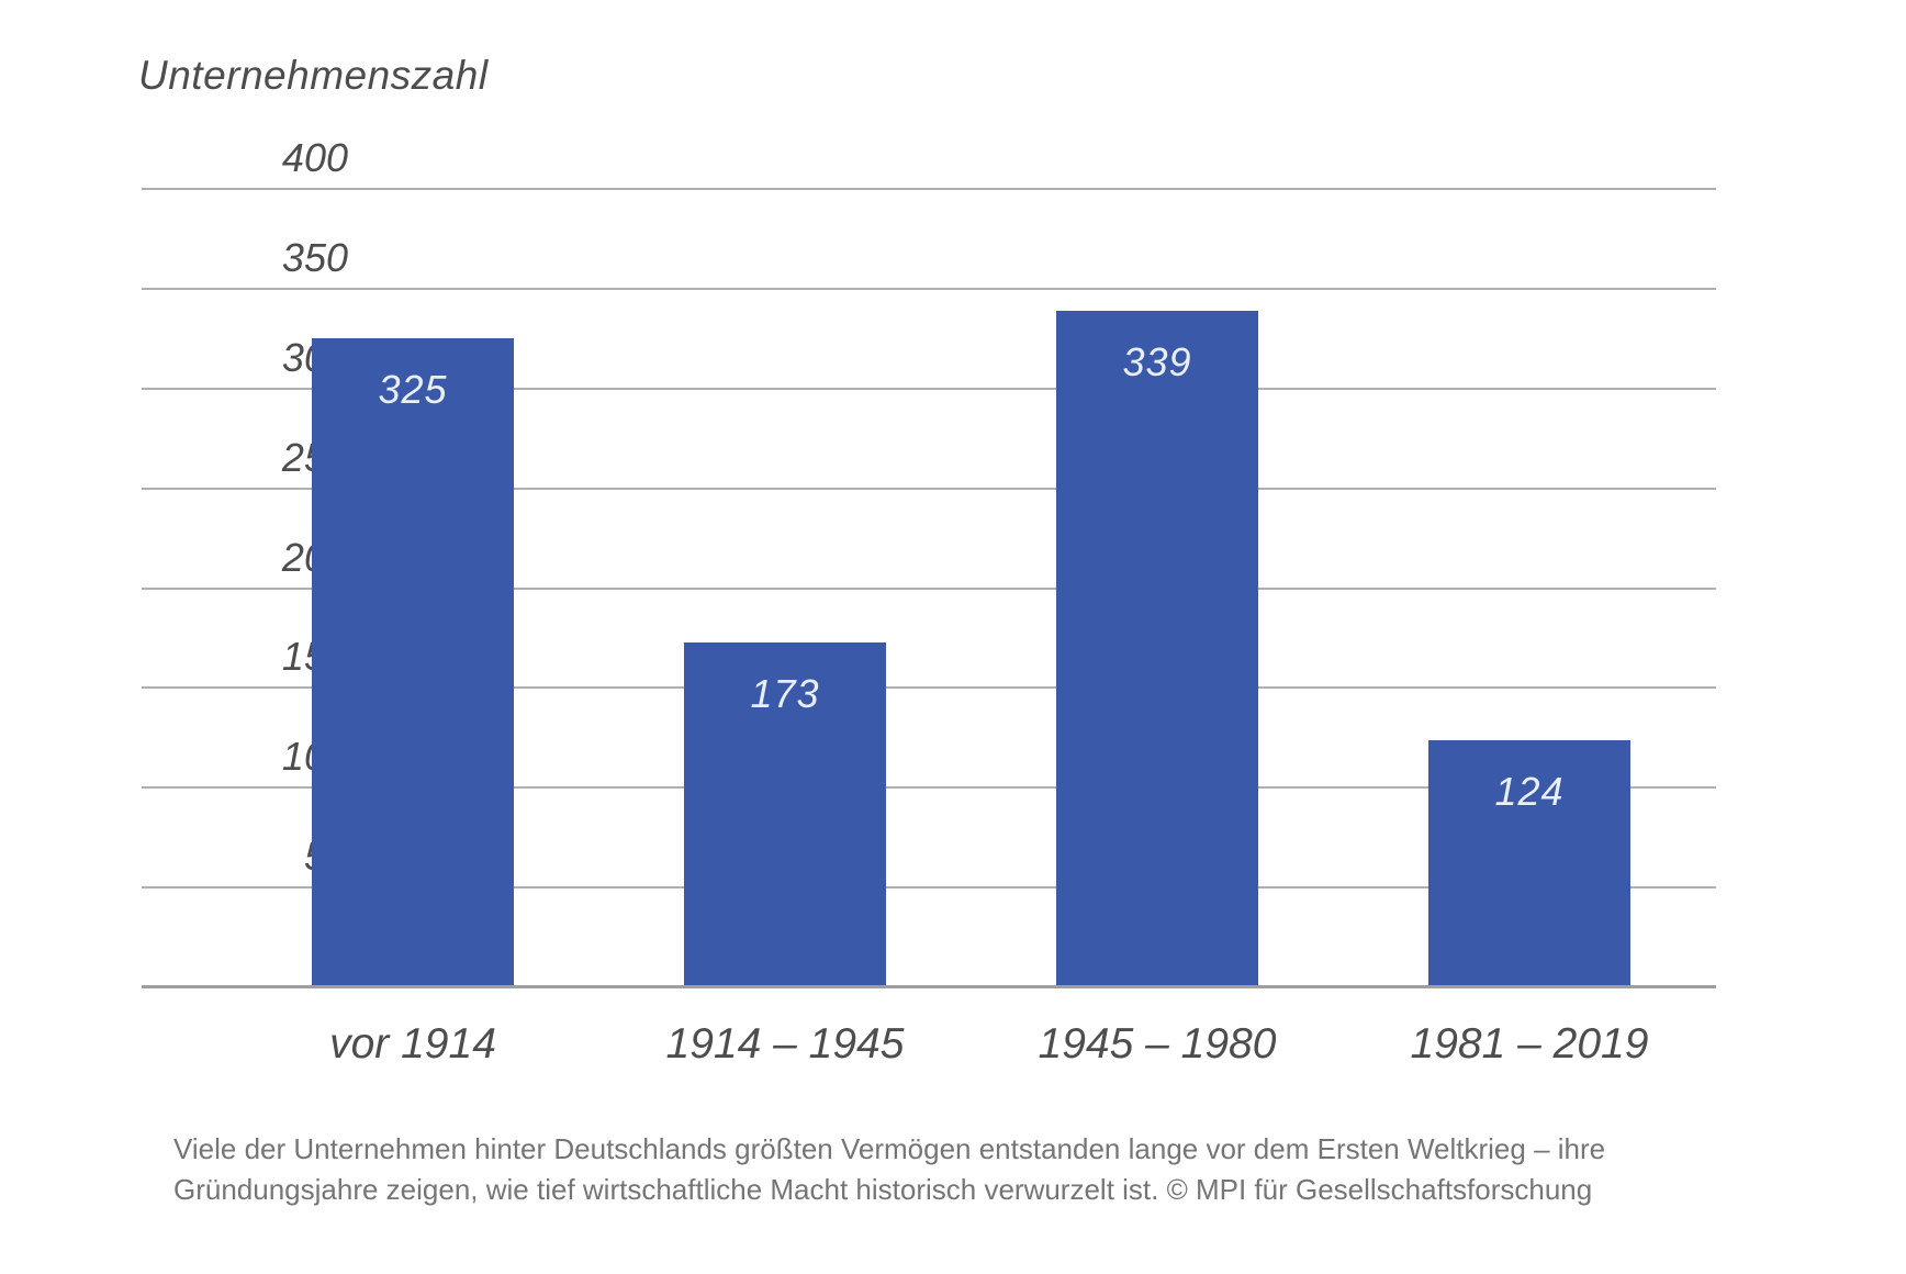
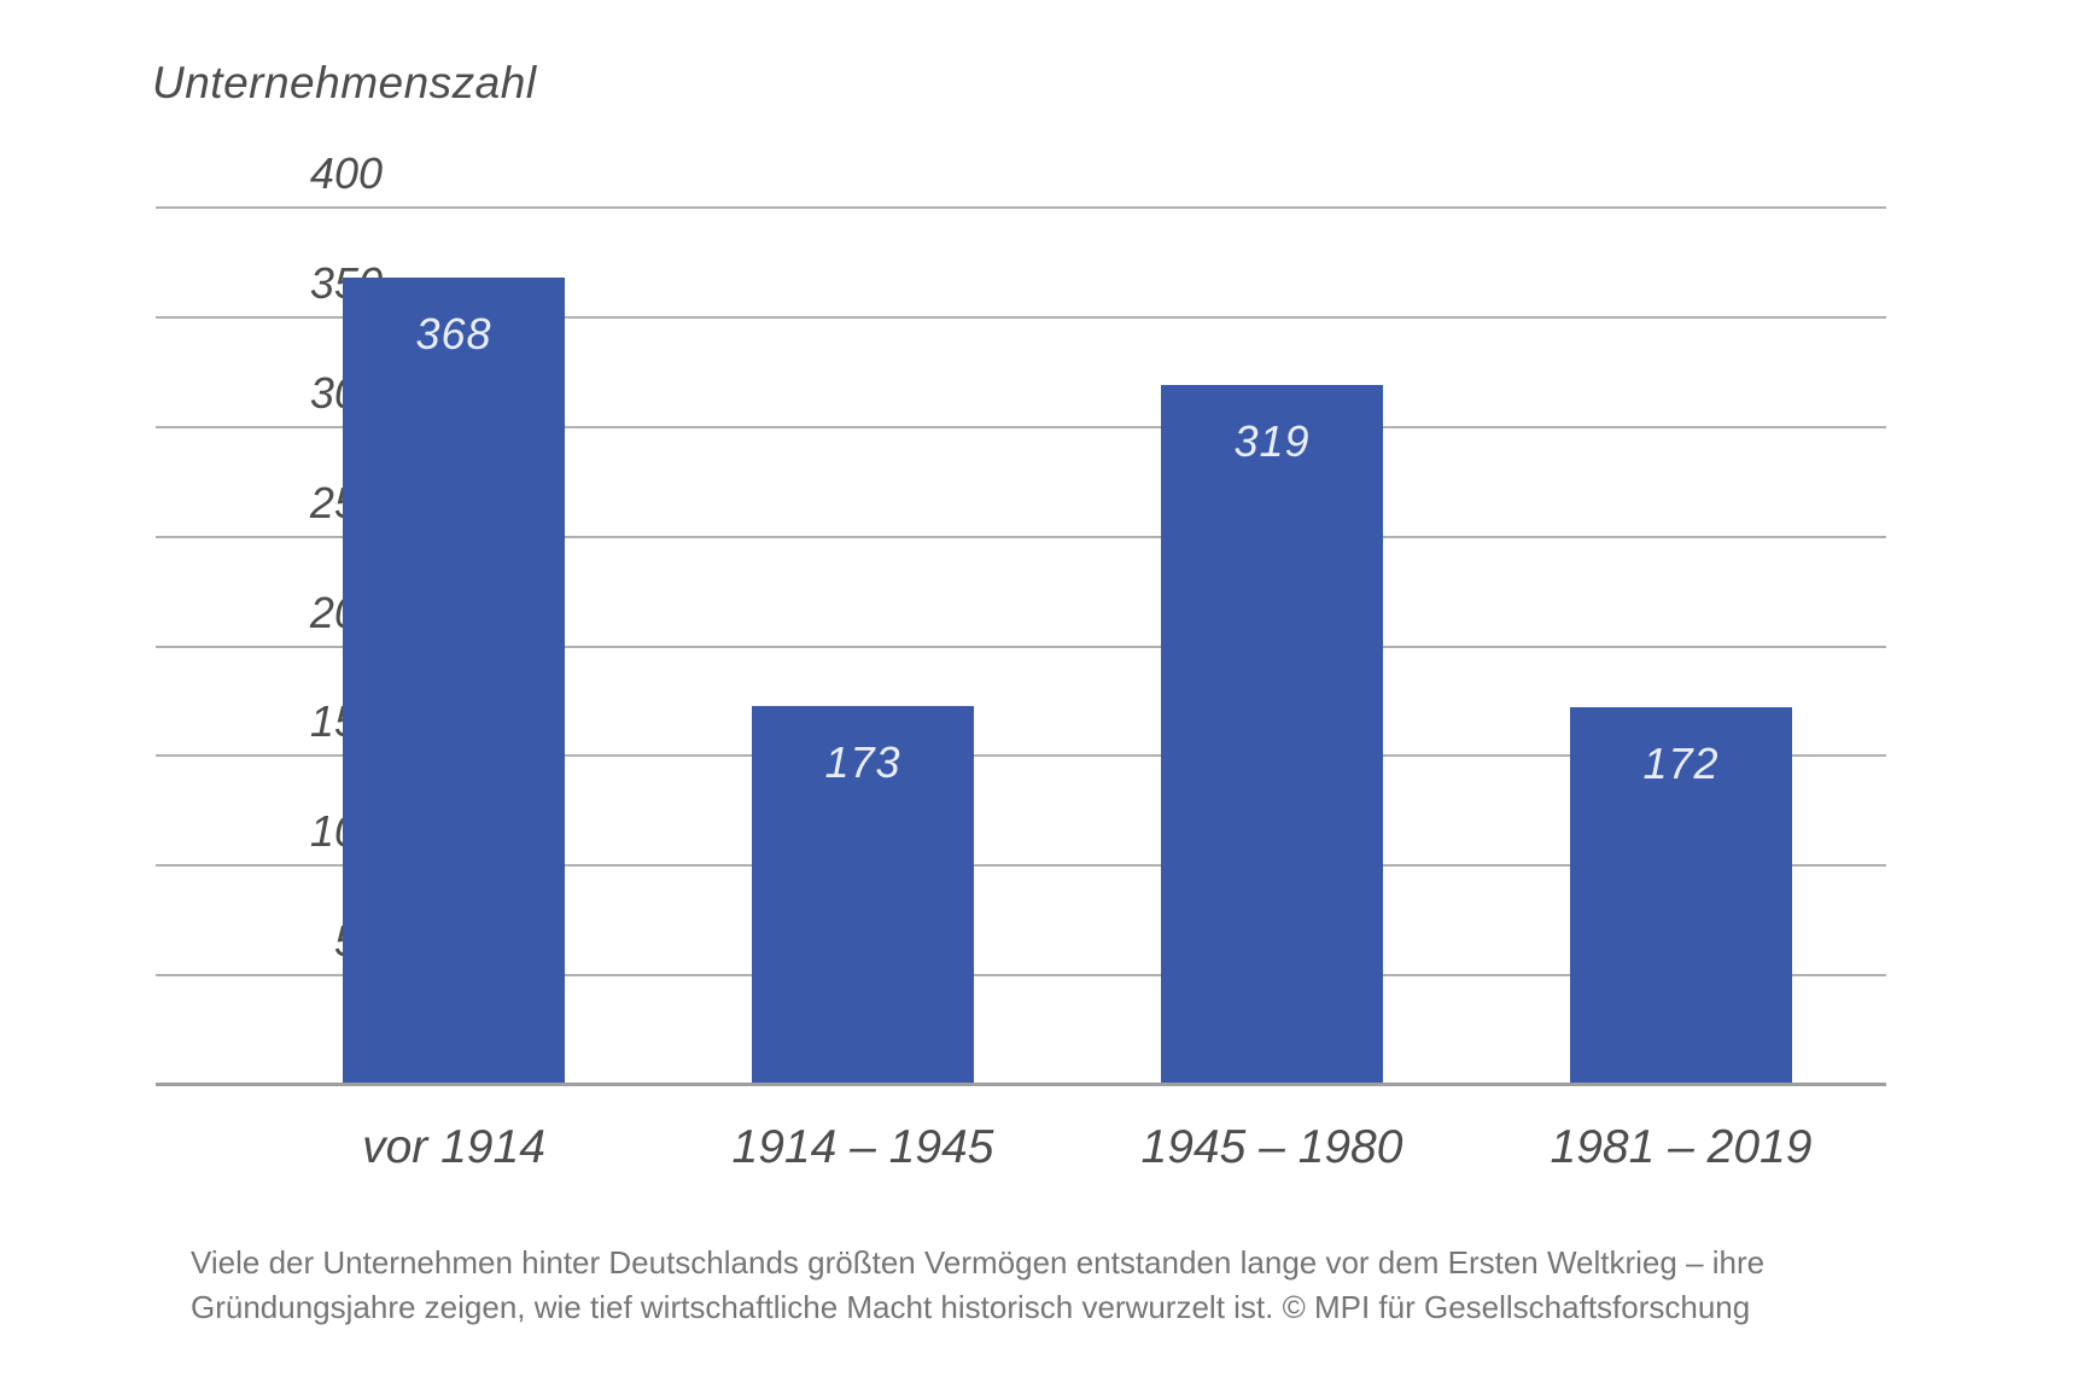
vor 1914: 325 -> 368
1945 – 1980: 339 -> 319
1981 – 2019: 124 -> 172
